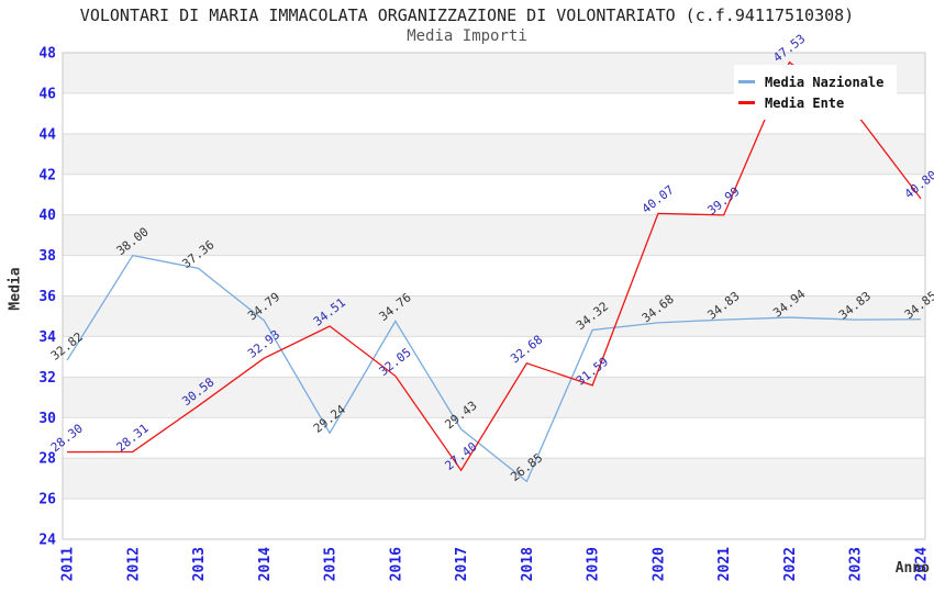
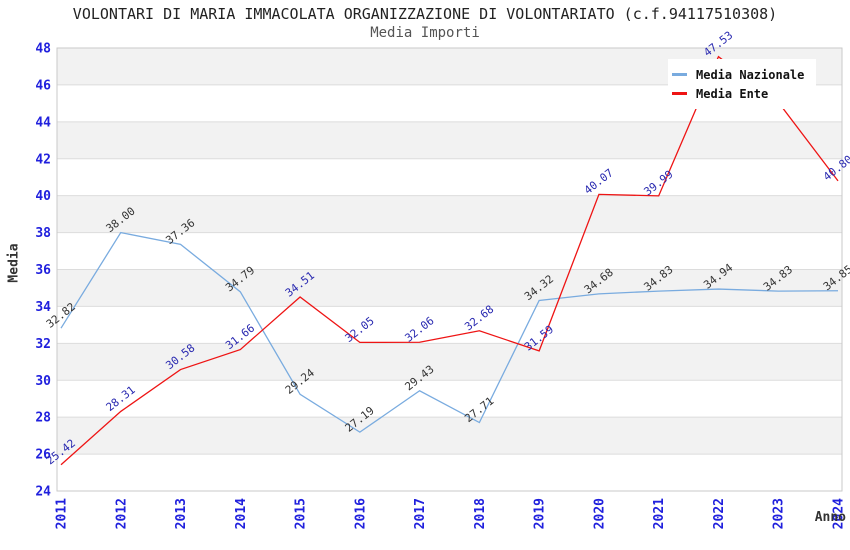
Media Ente/2011: 28.30 -> 25.42
Media Ente/2014: 32.93 -> 31.66
Media Nazionale/2016: 34.76 -> 27.19
Media Ente/2017: 27.40 -> 32.06
Media Nazionale/2018: 26.85 -> 27.71
